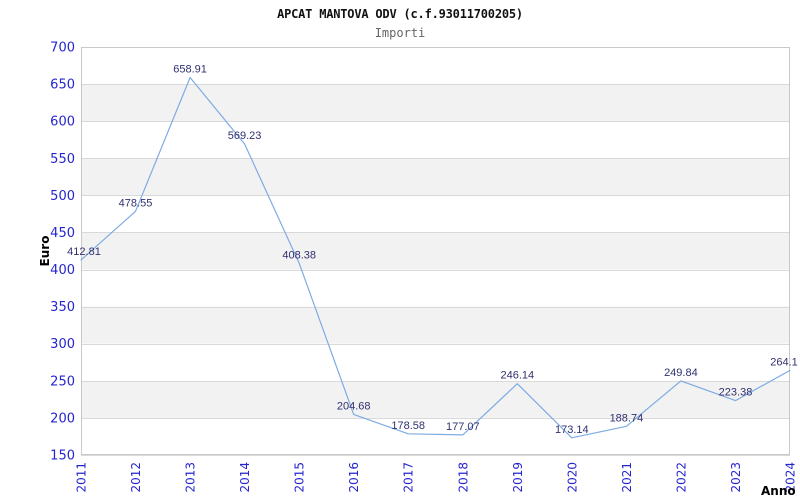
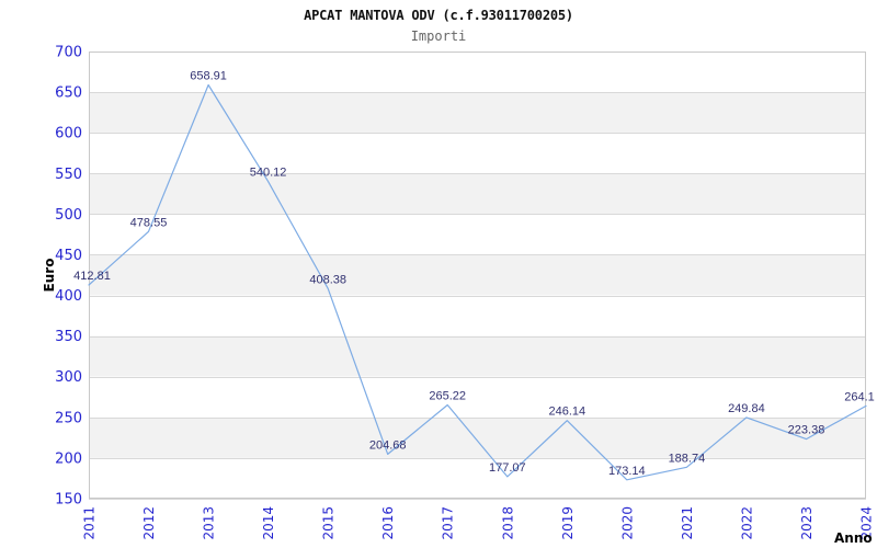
2014: 569.23 -> 540.12
2017: 178.58 -> 265.22
